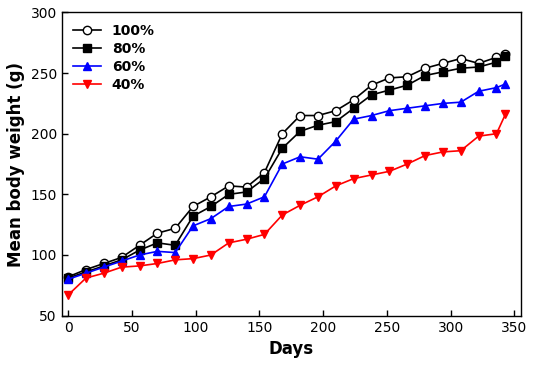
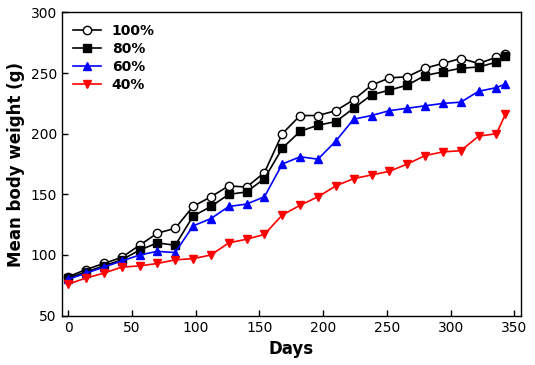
40%/0: 67 -> 76
